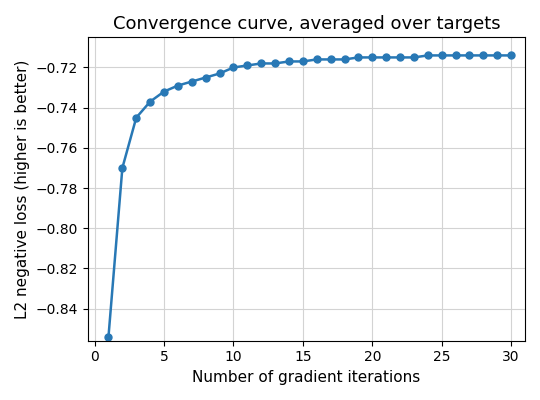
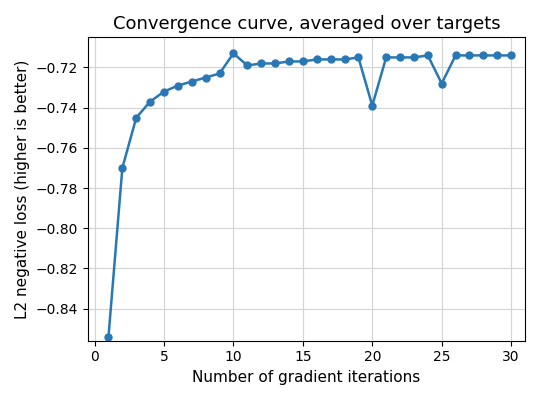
10: -0.720 -> -0.713
20: -0.715 -> -0.739
25: -0.714 -> -0.728
